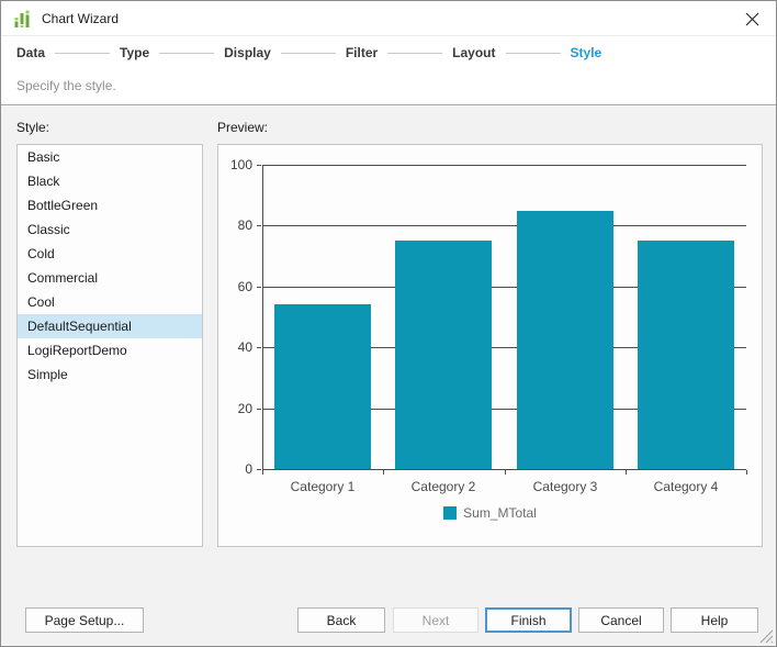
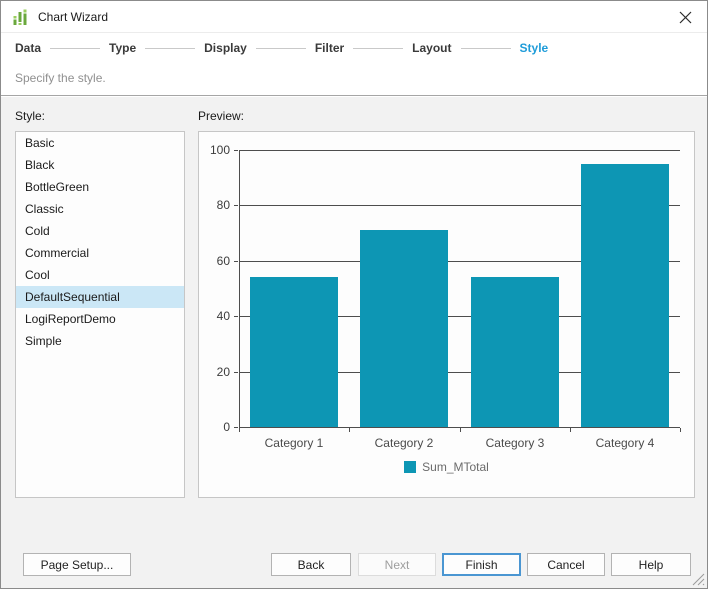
Category 2: 75 -> 71
Category 3: 85 -> 54
Category 4: 75 -> 95
